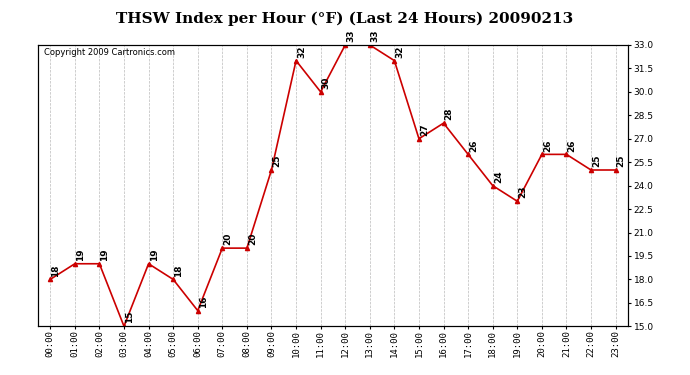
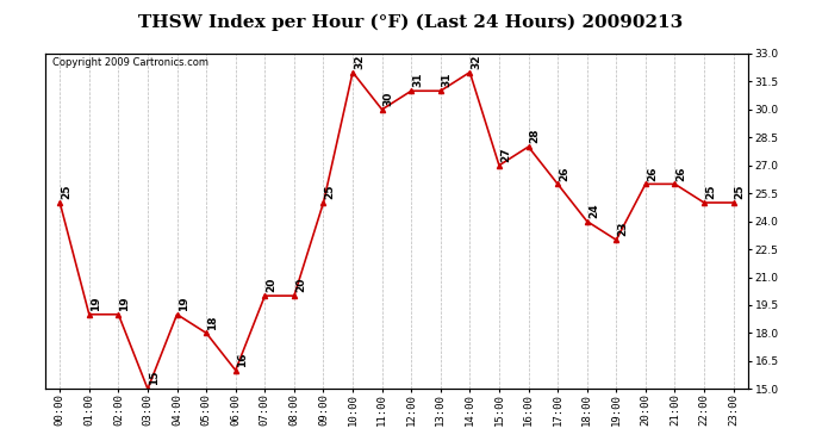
00:00: 18 -> 25
12:00: 33 -> 31
13:00: 33 -> 31
